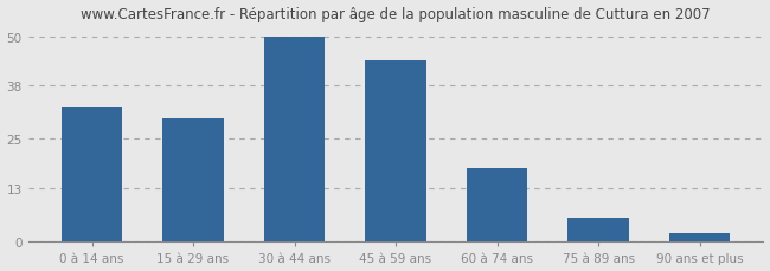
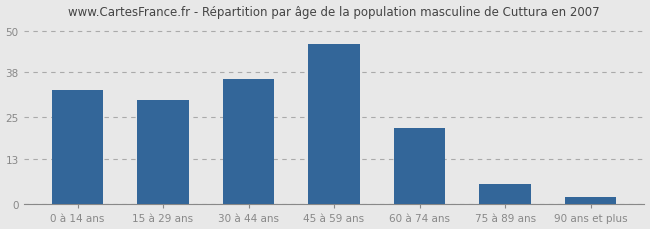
30 à 44 ans: 50 -> 36
45 à 59 ans: 44 -> 46
60 à 74 ans: 18 -> 22
